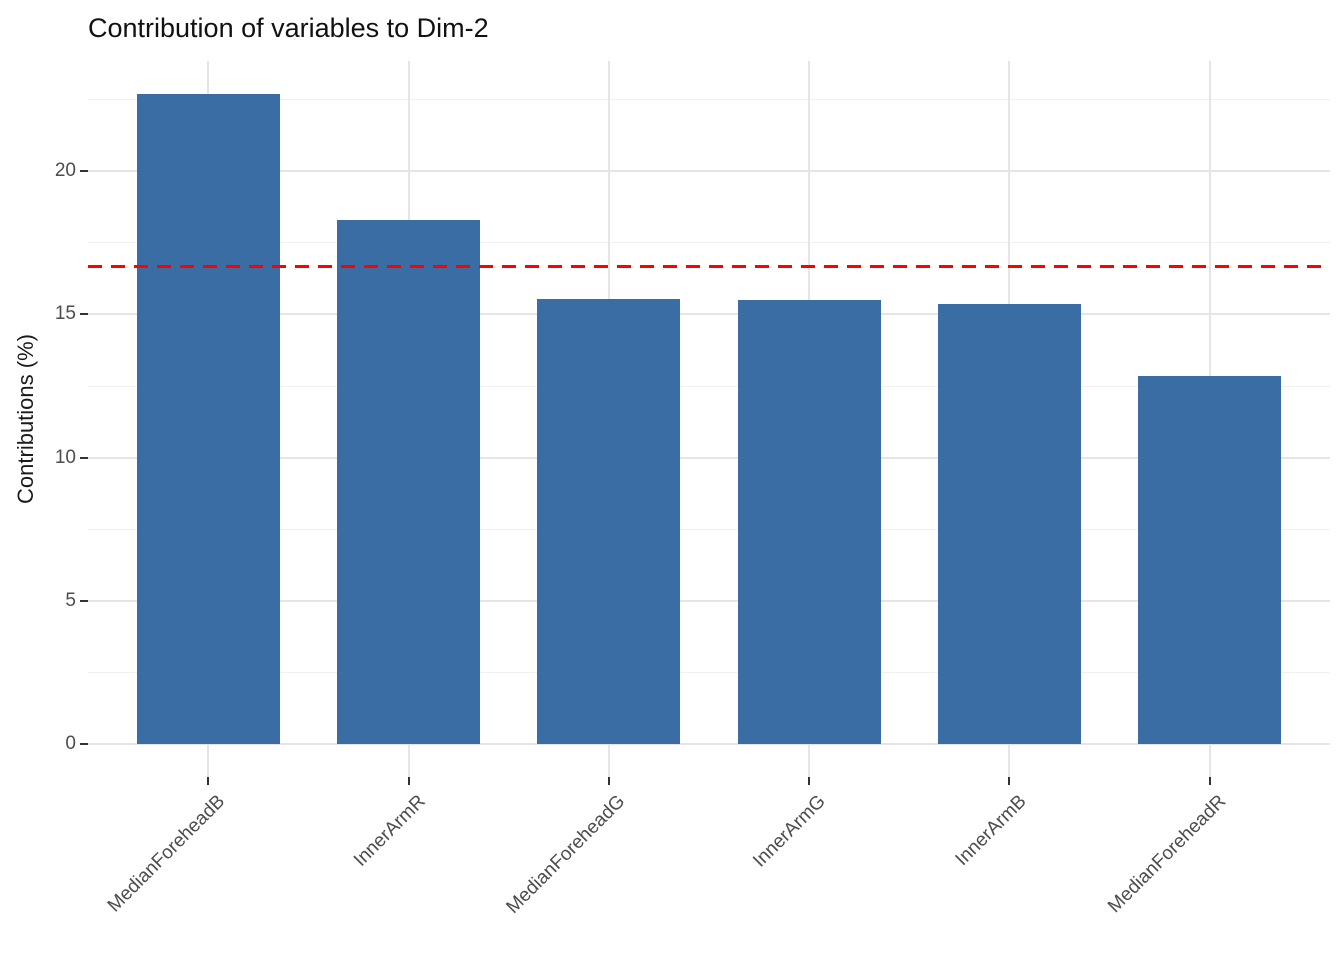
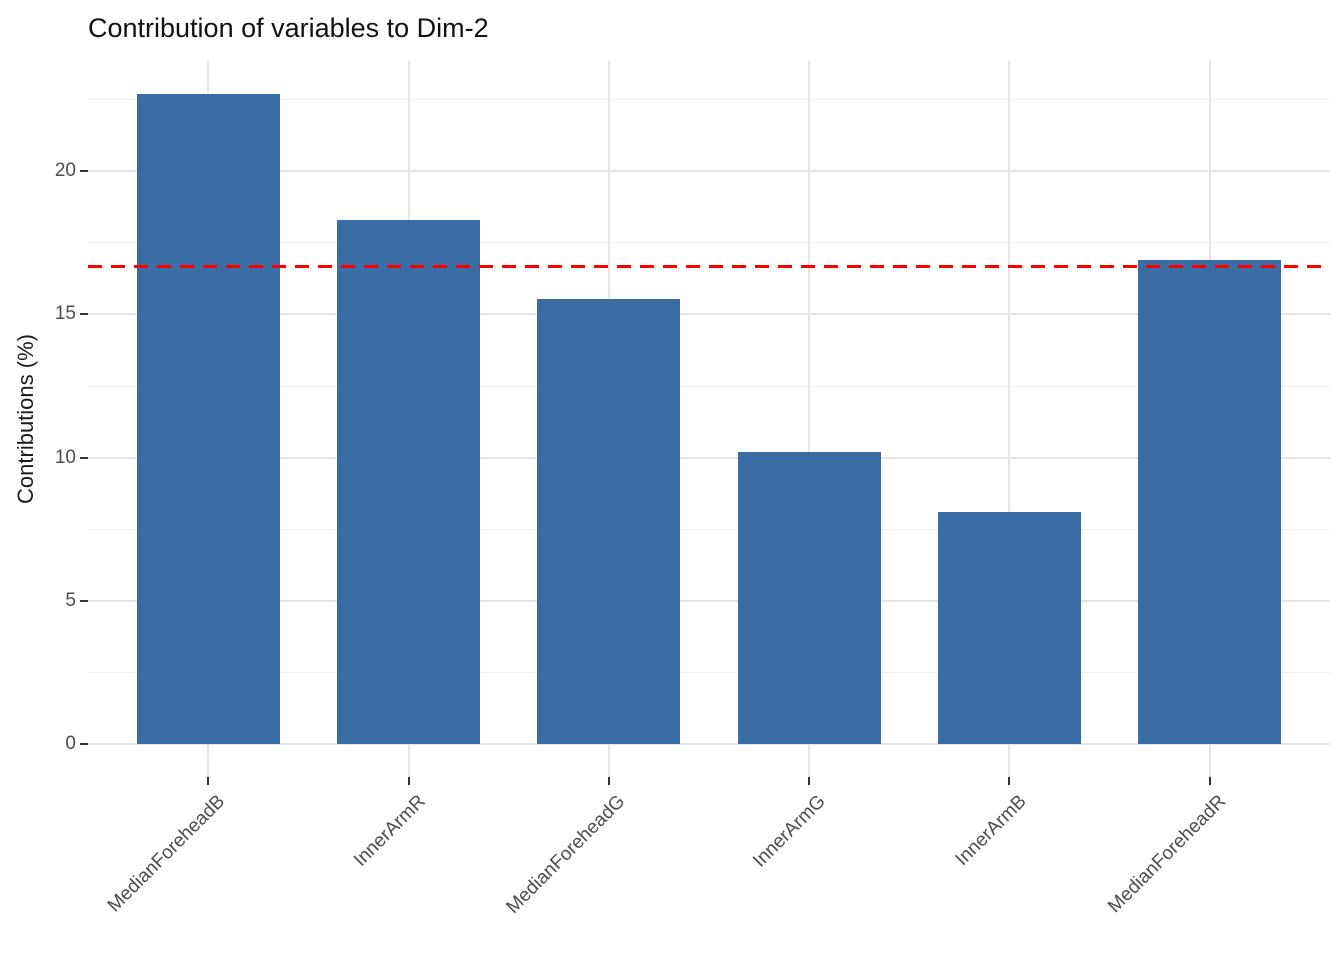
InnerArmG: 15.5 -> 10.2
InnerArmB: 15.3 -> 8.1
MedianForeheadR: 12.8 -> 16.9
